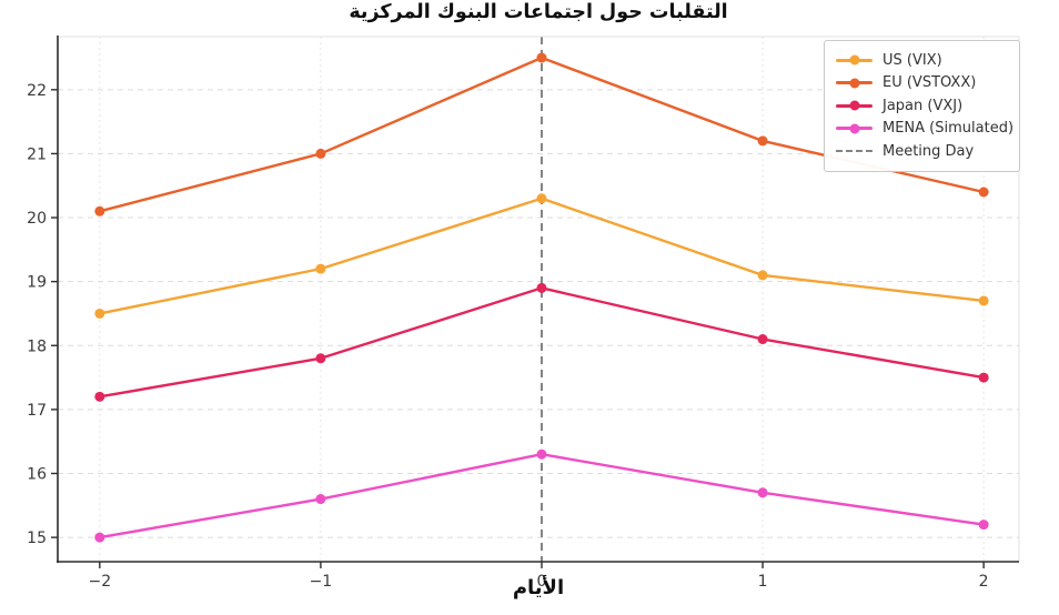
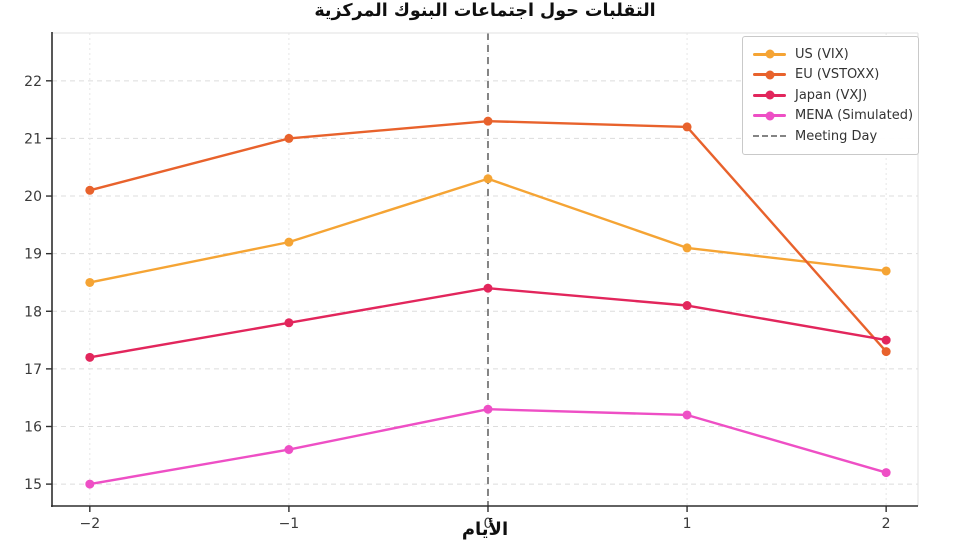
EU (VSTOXX)/0: 22.5 -> 21.3
Japan (VXJ)/0: 18.9 -> 18.4
MENA (Simulated)/1: 15.7 -> 16.2
EU (VSTOXX)/2: 20.4 -> 17.3
